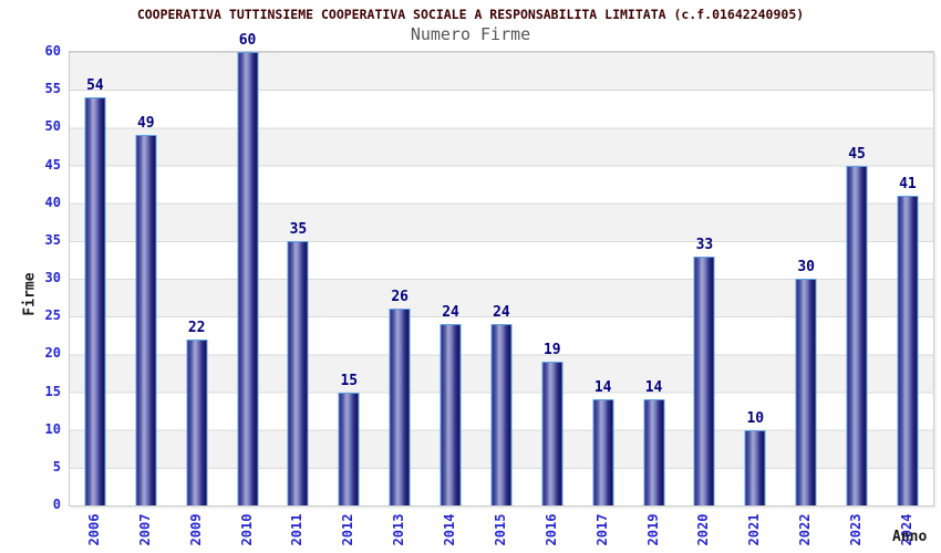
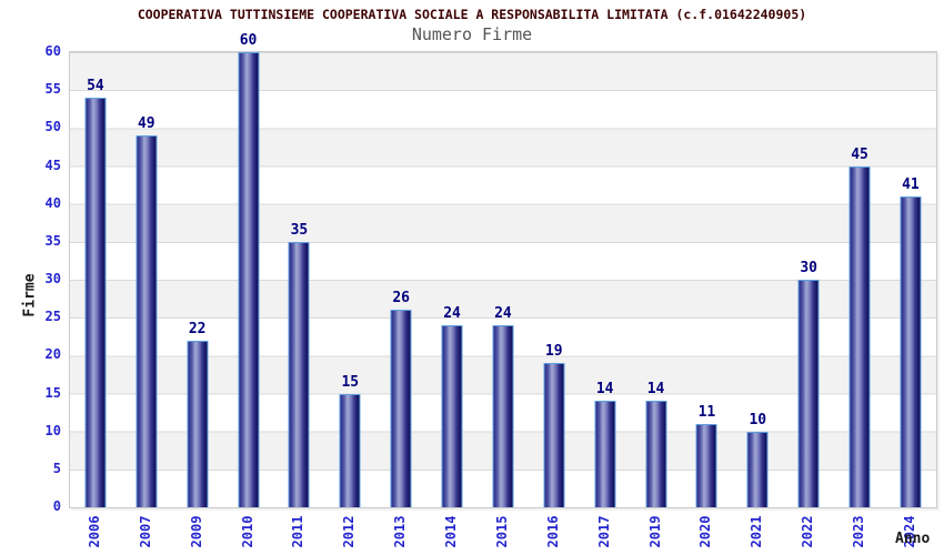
2020: 33 -> 11
